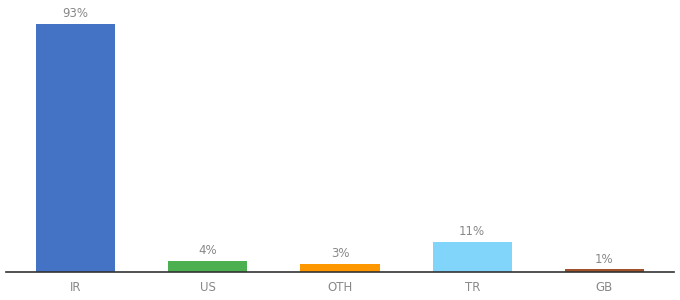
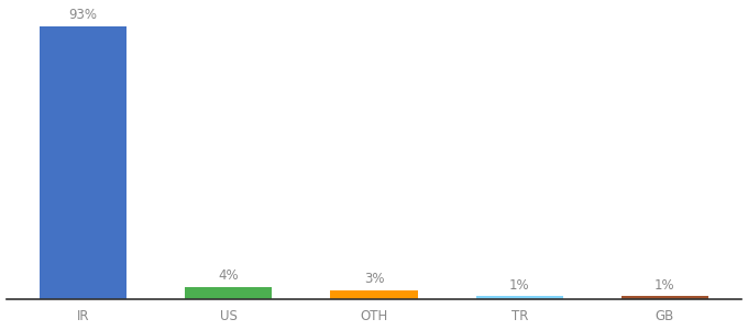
TR: 11% -> 1%
